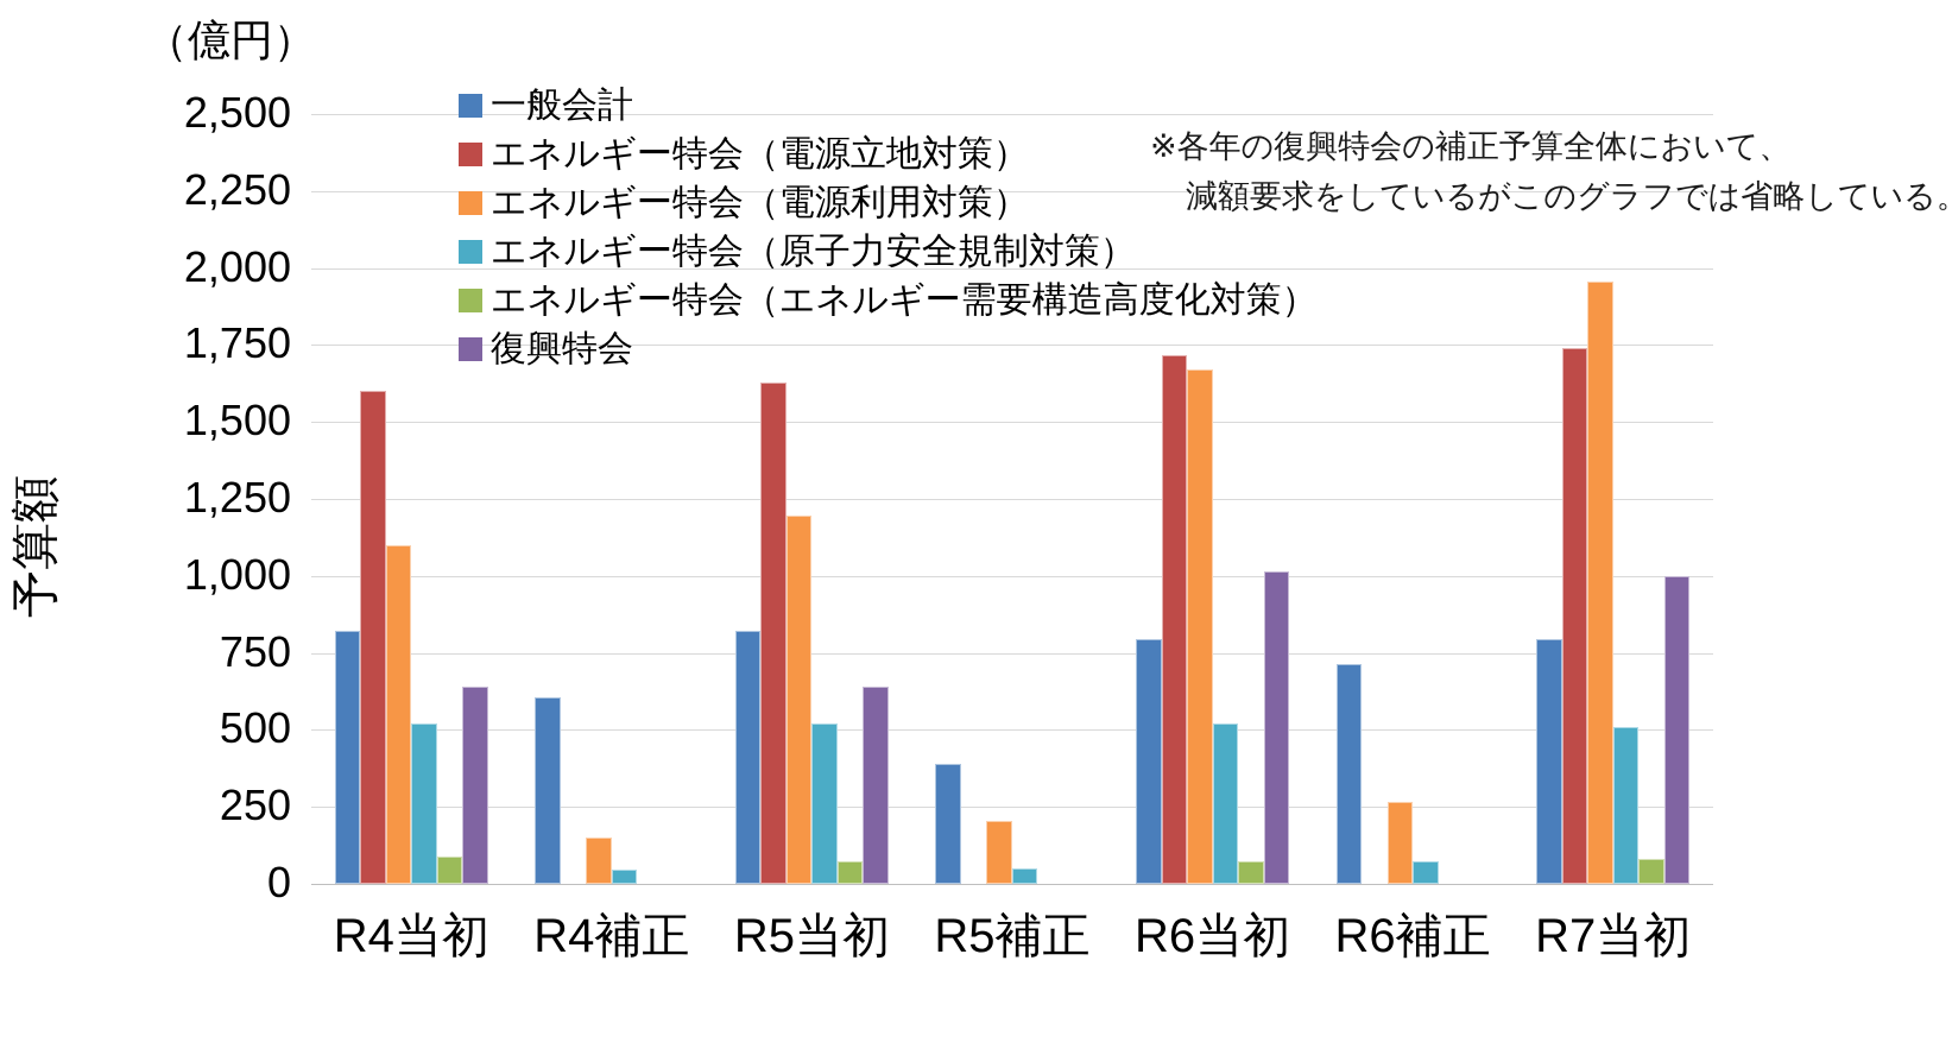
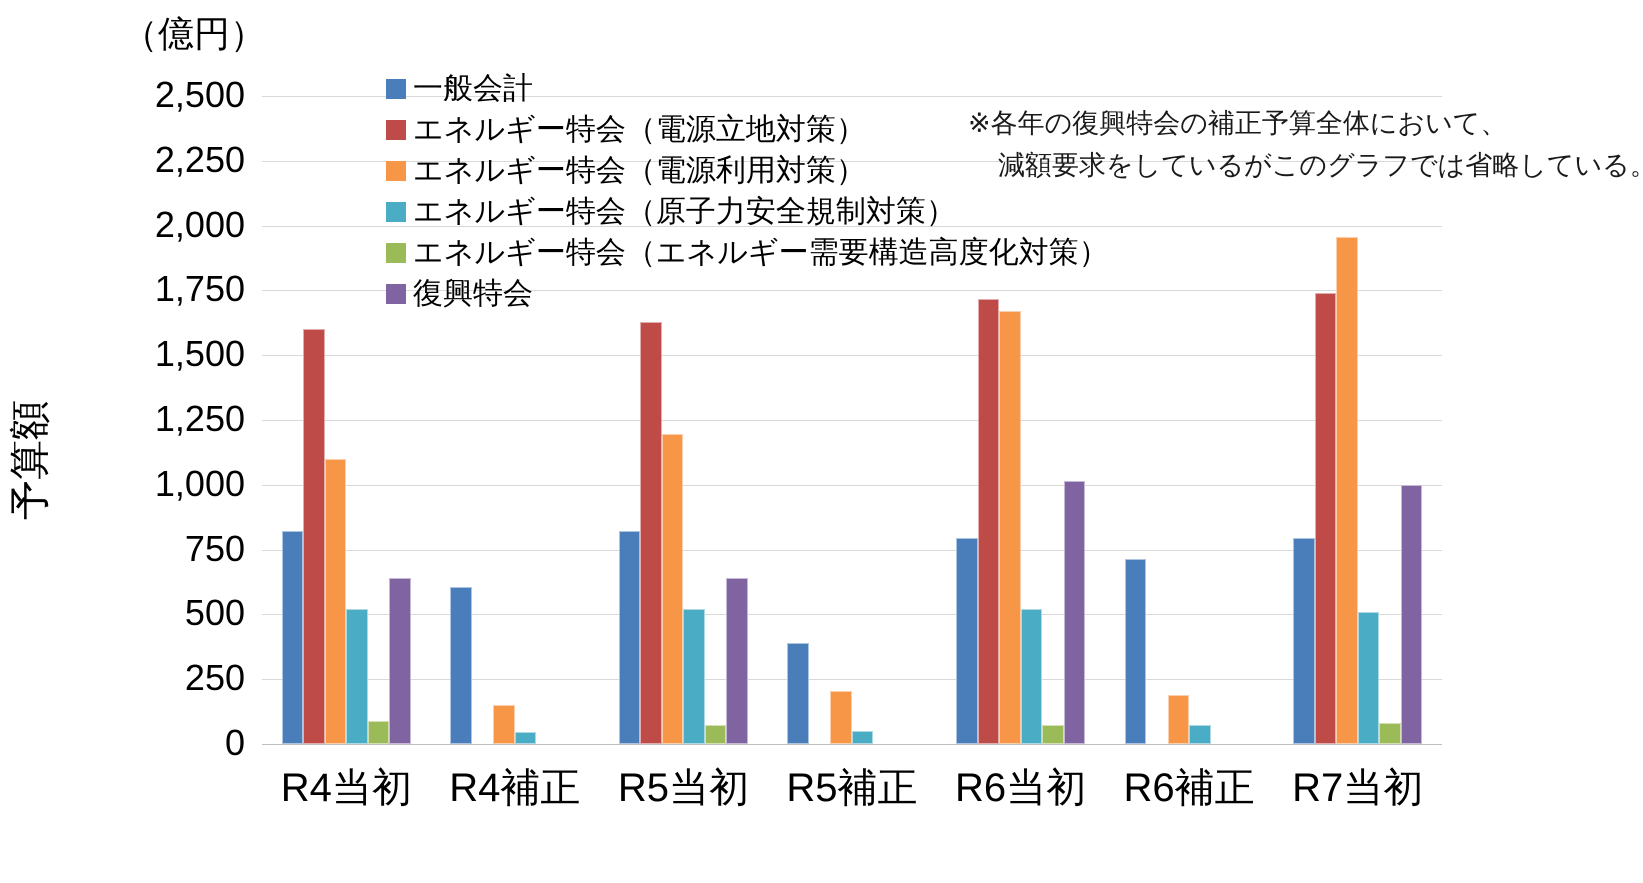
エネルギー特会（電源利用対策）/R6補正: 260 -> 190
